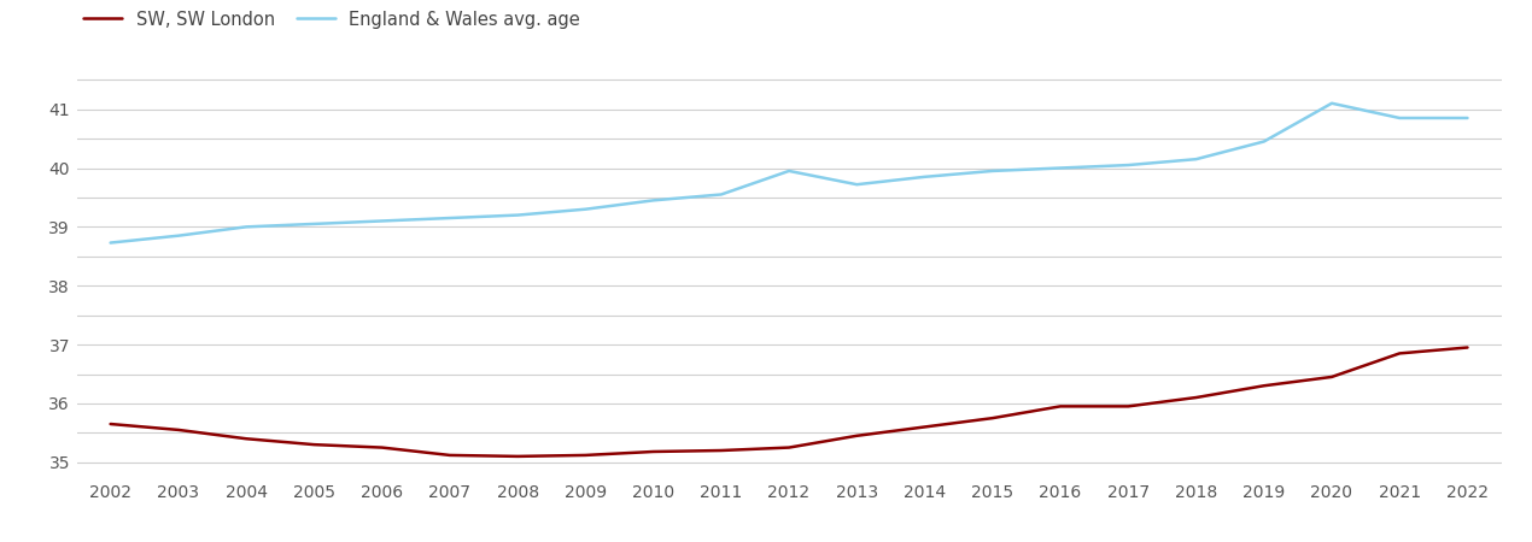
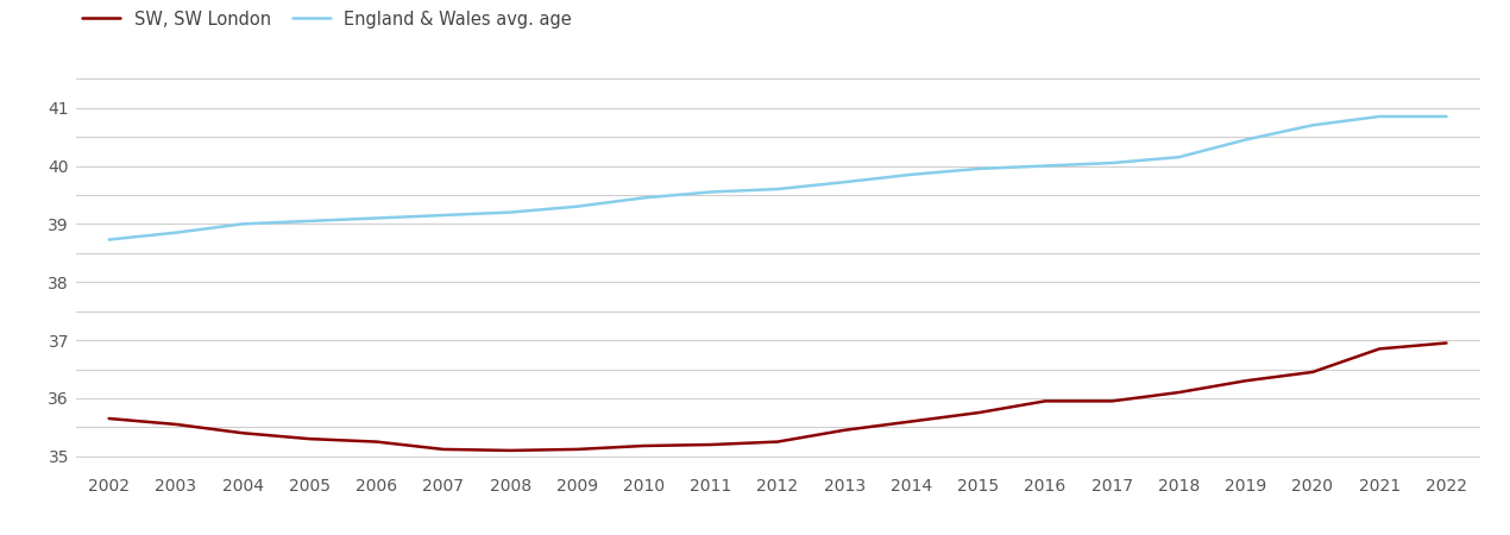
England & Wales avg. age/2012: 39.95 -> 39.60
England & Wales avg. age/2020: 41.10 -> 40.70
